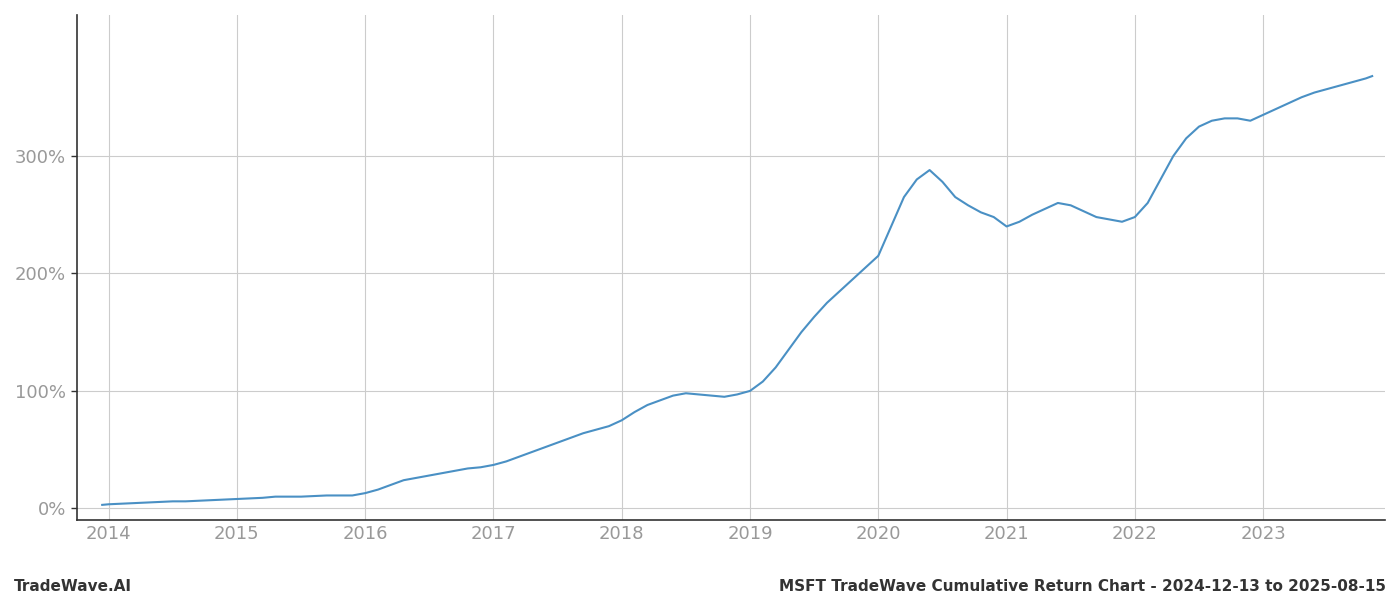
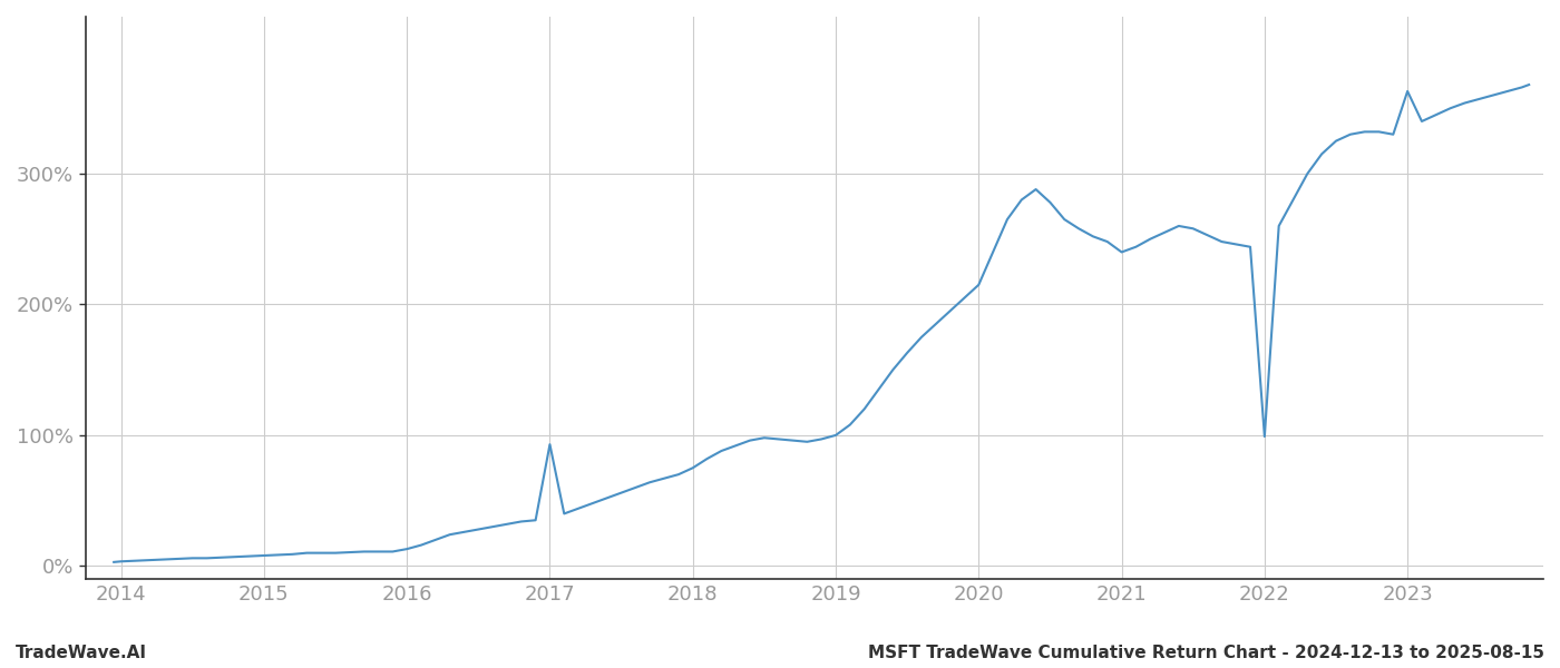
2017: 37% -> 93%
2022: 248% -> 99%
2023: 335% -> 363%
